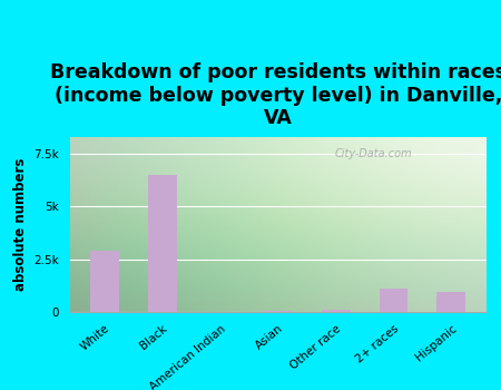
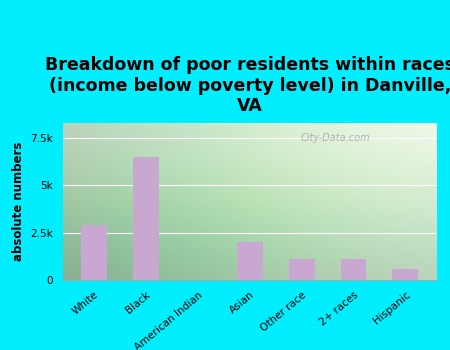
Asian: 0.0k -> 2.0k
Other race: 0.1k -> 1.1k
Hispanic: 1.0k -> 0.6k
